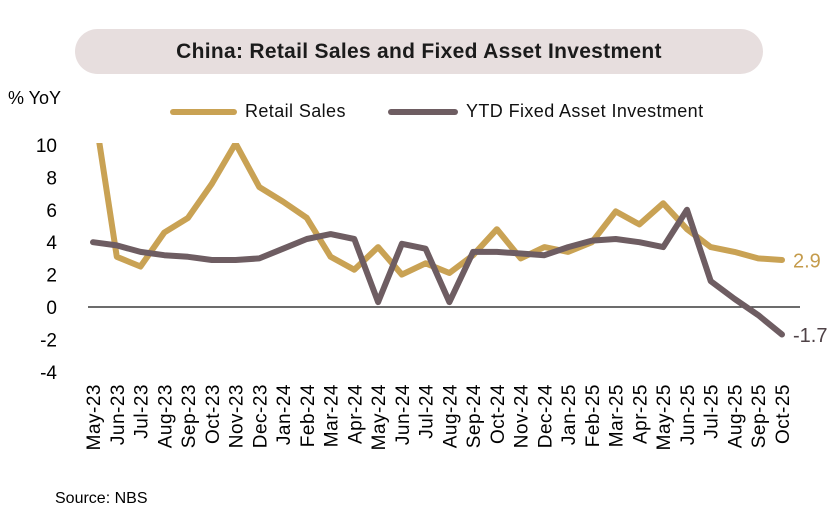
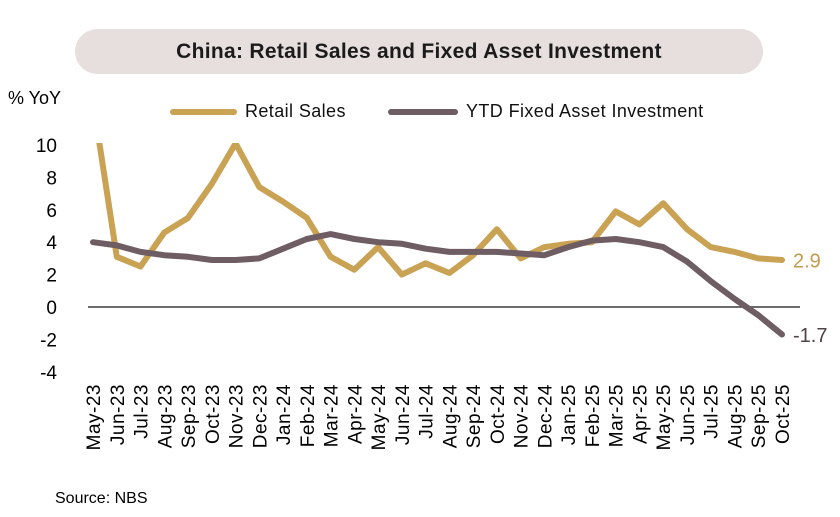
YTD Fixed Asset Investment/May-24: 0.3 -> 4.0
YTD Fixed Asset Investment/Aug-24: 0.3 -> 3.4
Retail Sales/Jan-25: 3.4 -> 3.9
YTD Fixed Asset Investment/Jun-25: 6.0 -> 2.8
